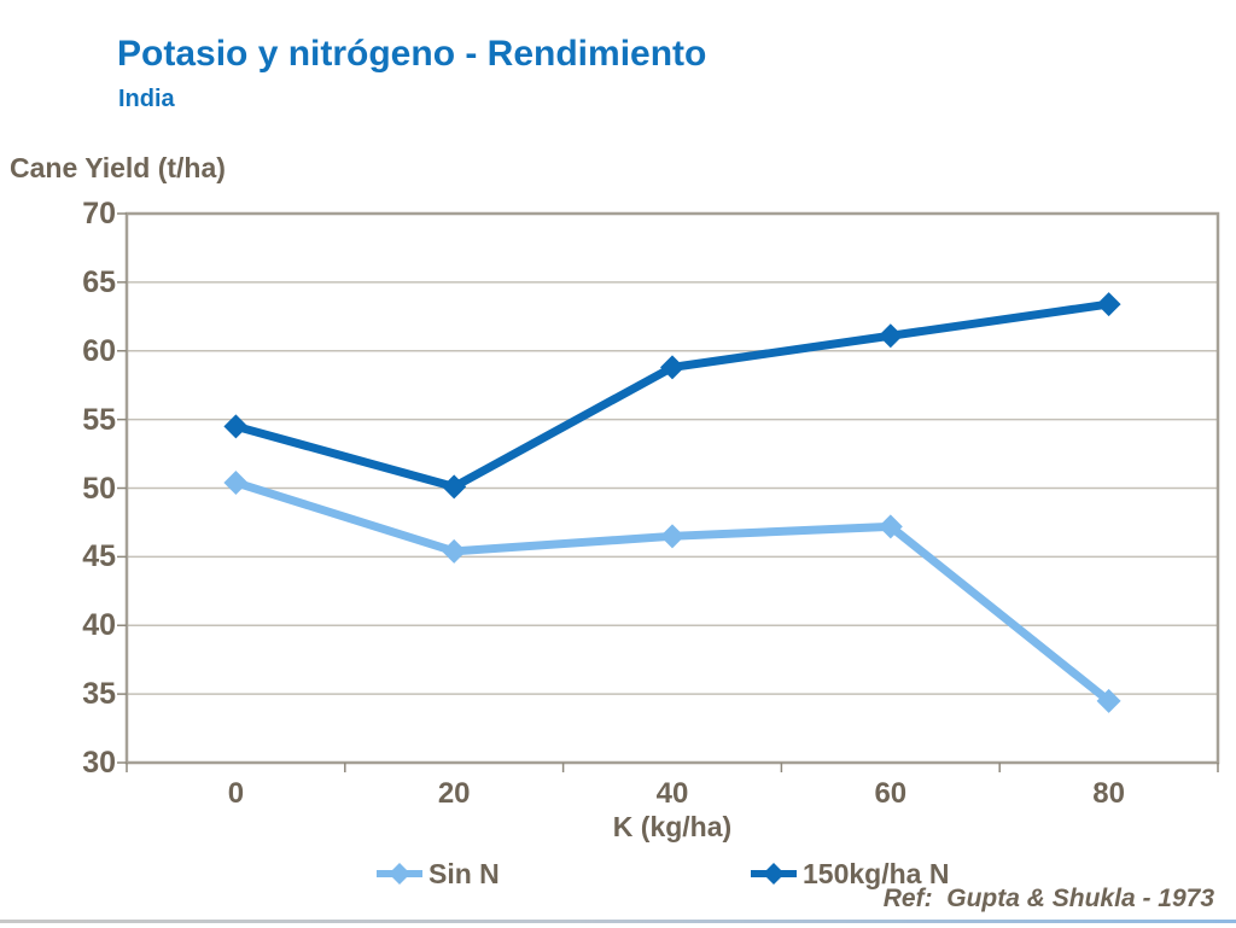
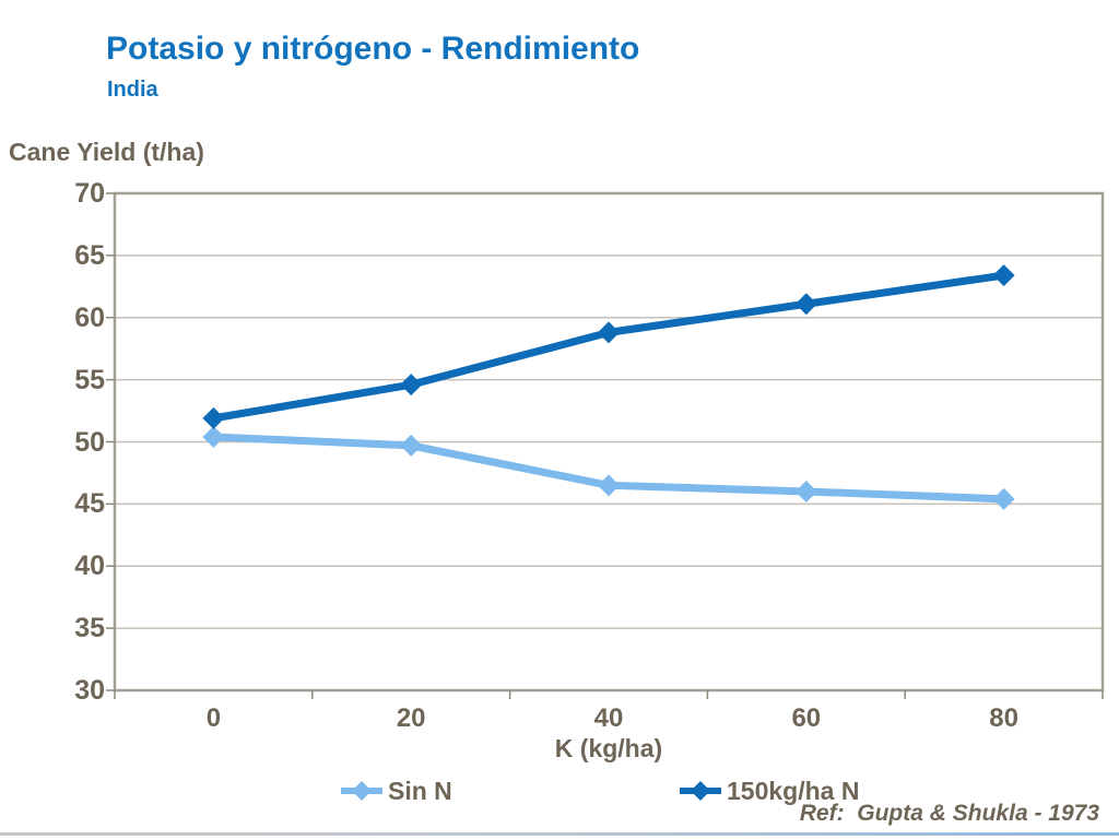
150kg/ha N/0: 54.5 -> 51.9
Sin N/20: 45.4 -> 49.7
150kg/ha N/20: 50.1 -> 54.6
Sin N/60: 47.2 -> 46.0
Sin N/80: 34.5 -> 45.4
